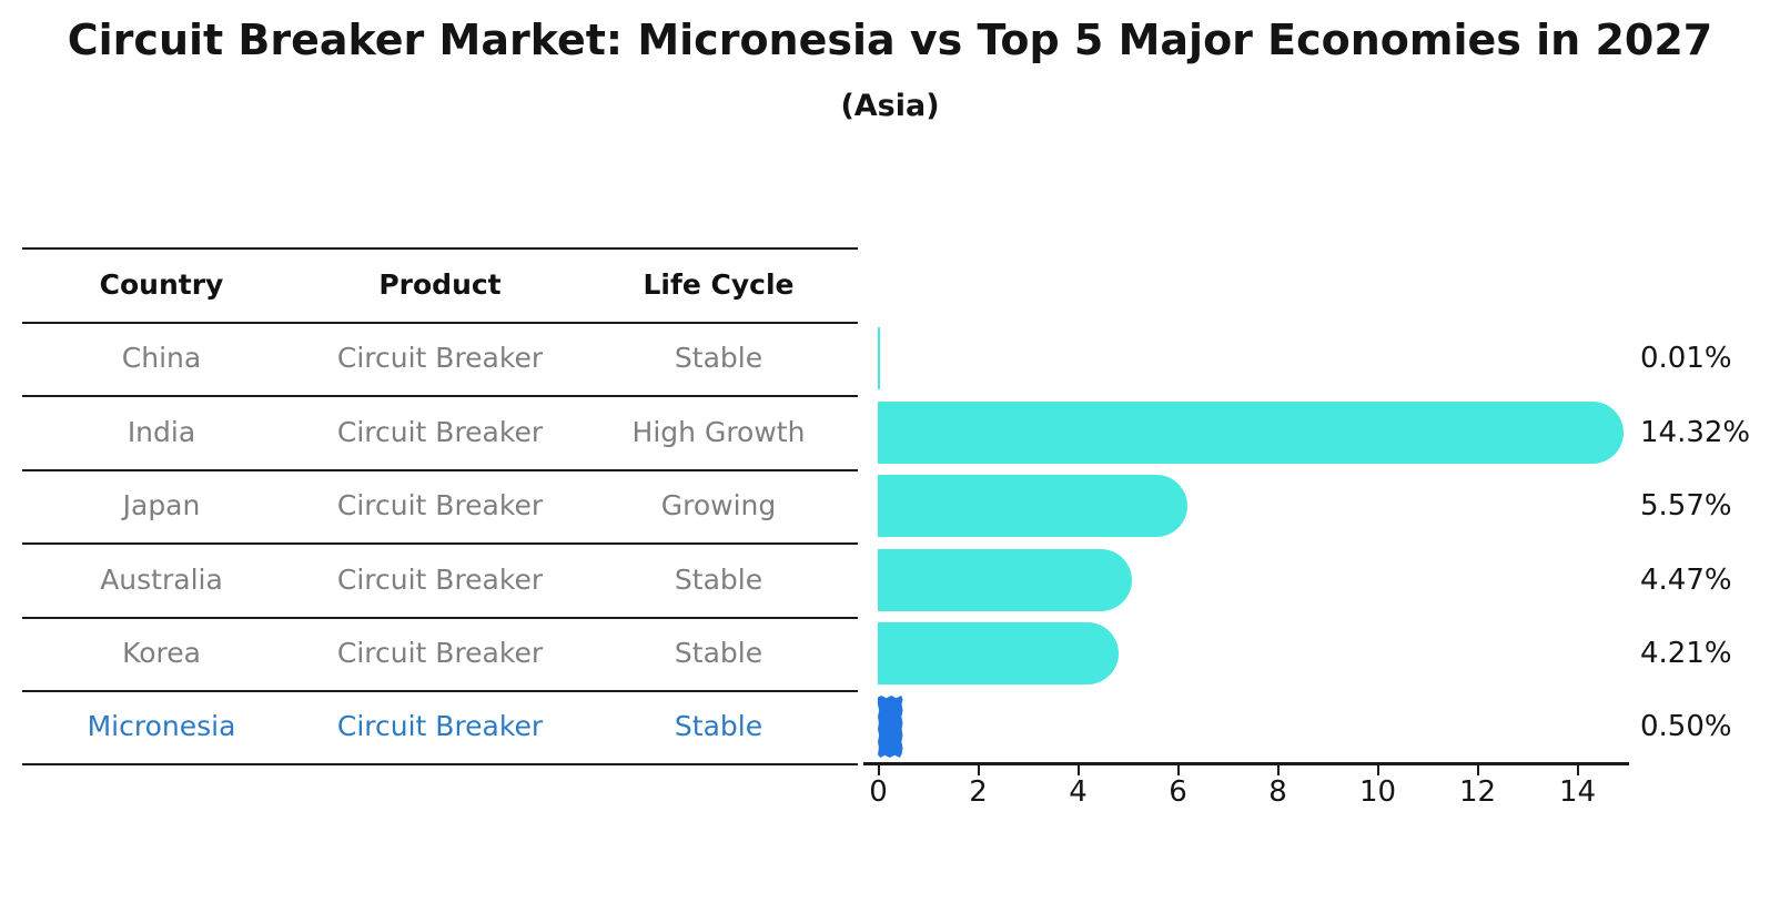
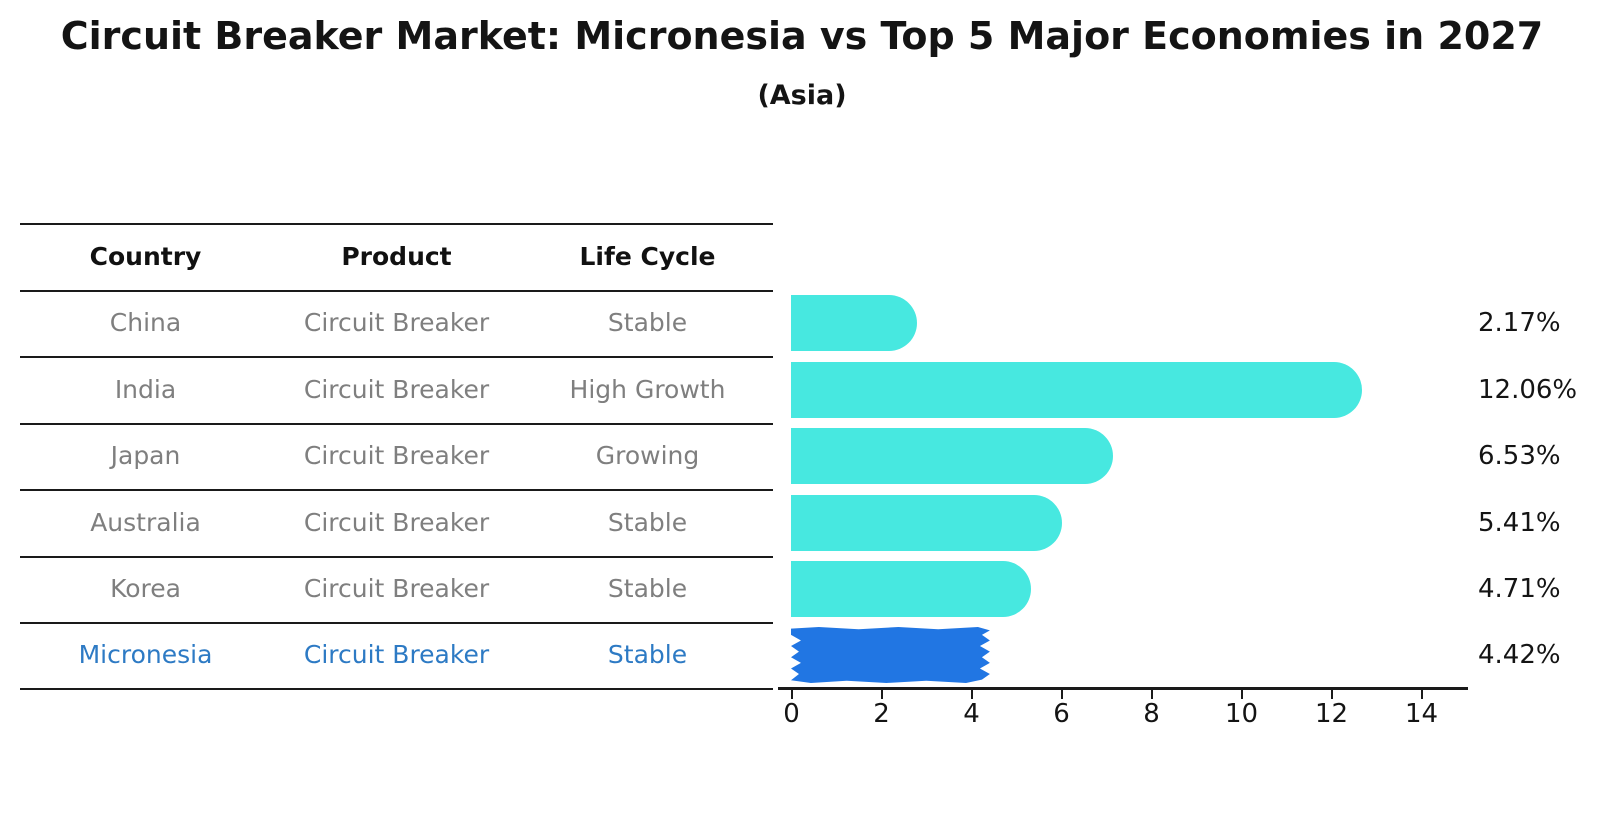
China: 0.01% -> 2.17%
India: 14.32% -> 12.06%
Japan: 5.57% -> 6.53%
Australia: 4.47% -> 5.41%
Korea: 4.21% -> 4.71%
Micronesia: 0.50% -> 4.42%
